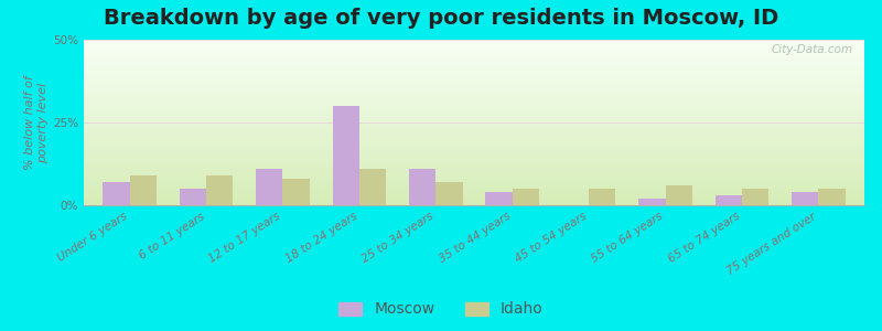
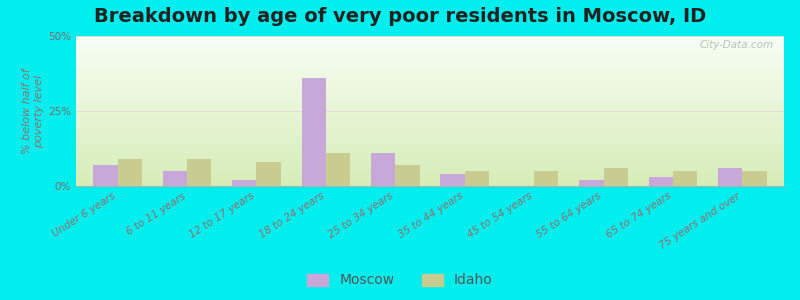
Moscow/12 to 17 years: 11% -> 2%
Moscow/18 to 24 years: 30% -> 36%
Moscow/75 years and over: 4% -> 6%
